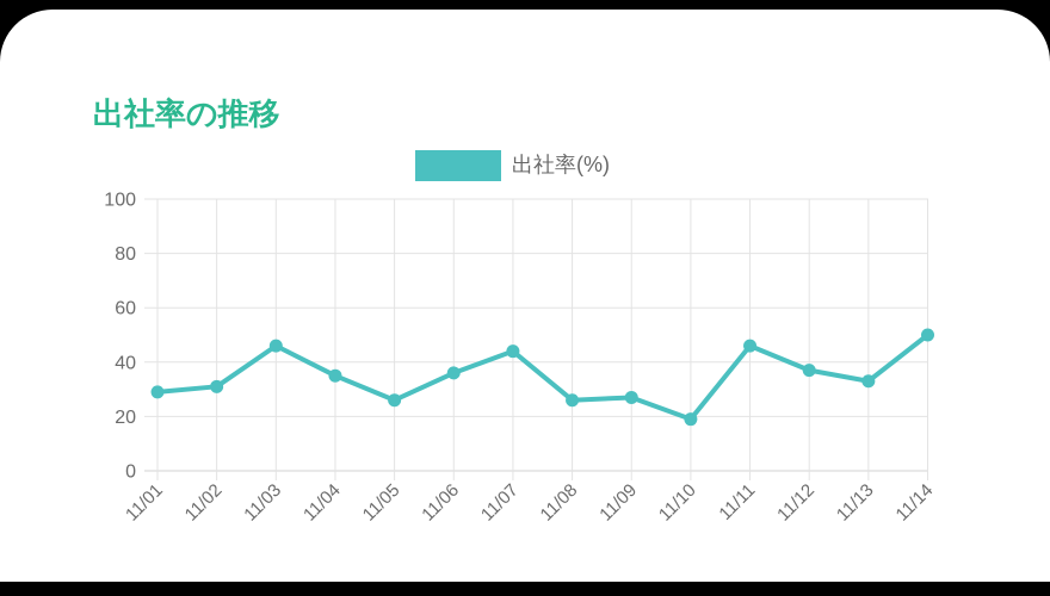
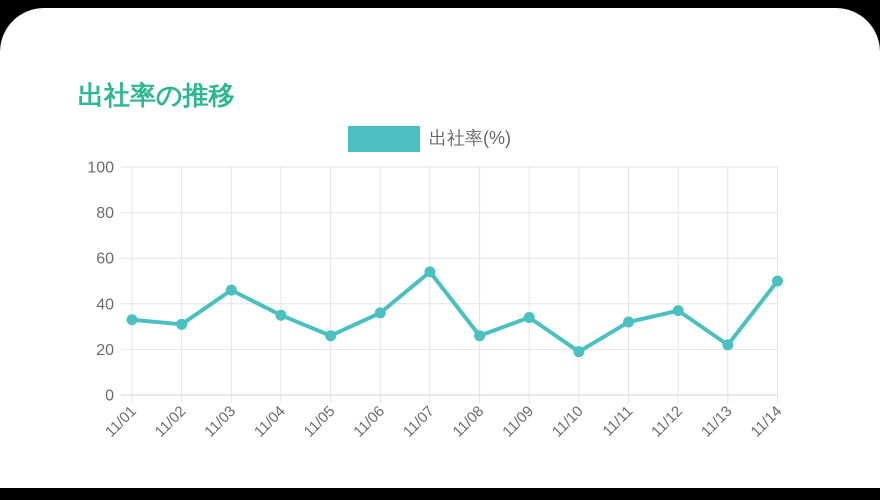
11/01: 29 -> 33
11/07: 44 -> 54
11/09: 27 -> 34
11/11: 46 -> 32
11/13: 33 -> 22
